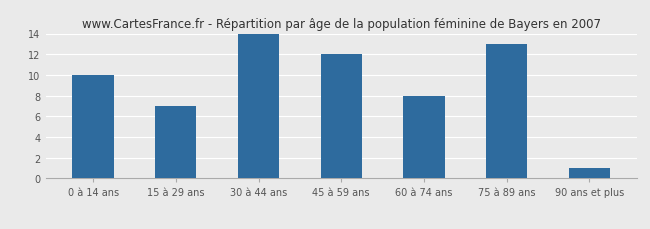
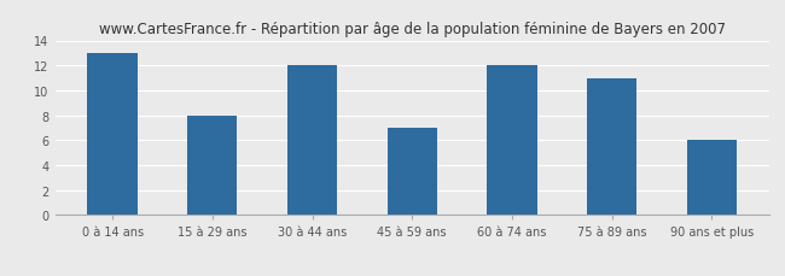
0 à 14 ans: 10 -> 13
15 à 29 ans: 7 -> 8
30 à 44 ans: 14 -> 12
45 à 59 ans: 12 -> 7
60 à 74 ans: 8 -> 12
75 à 89 ans: 13 -> 11
90 ans et plus: 1 -> 6
